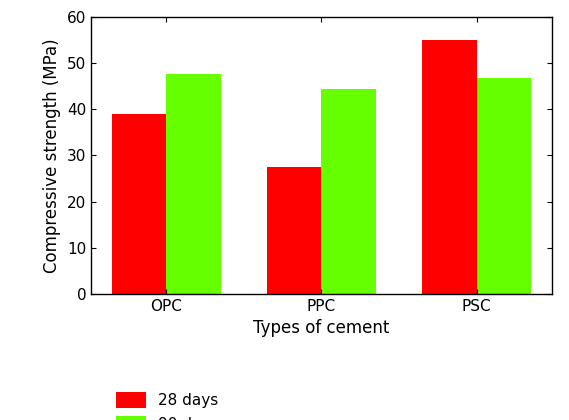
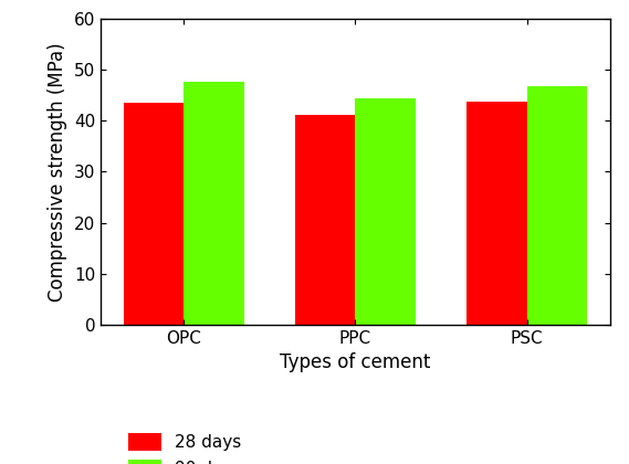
28 days/OPC: 39.0 -> 43.5
28 days/PPC: 27.5 -> 41.2
28 days/PSC: 55.0 -> 43.7
